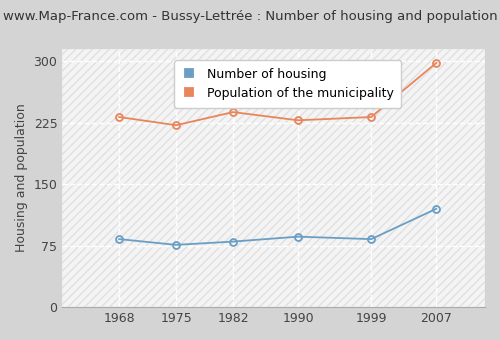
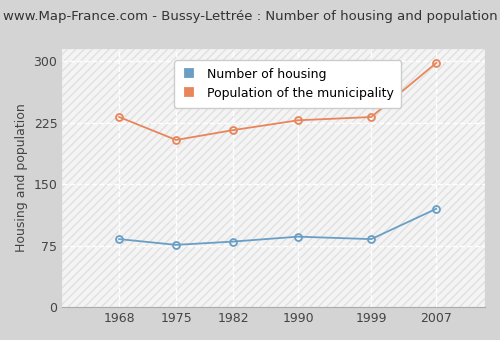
Population of the municipality/1975: 222 -> 204
Population of the municipality/1982: 238 -> 216
